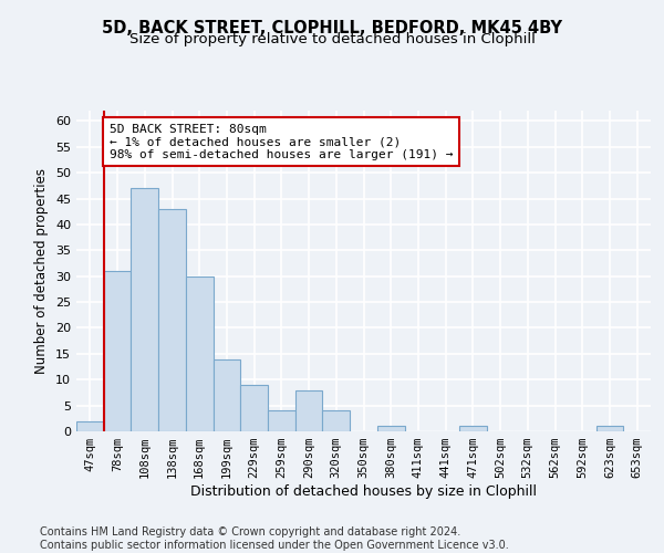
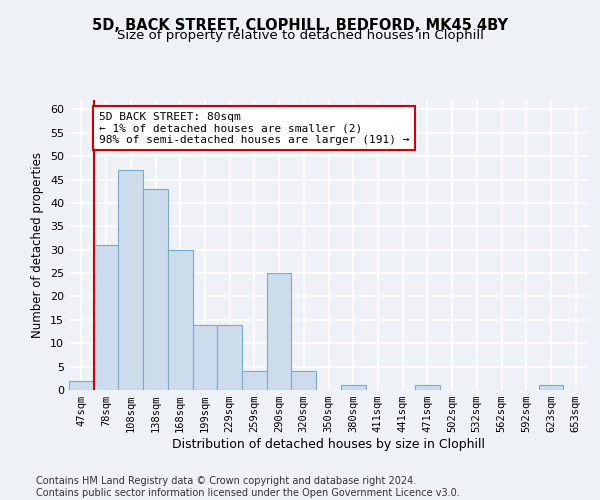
229sqm: 9 -> 14
290sqm: 8 -> 25
